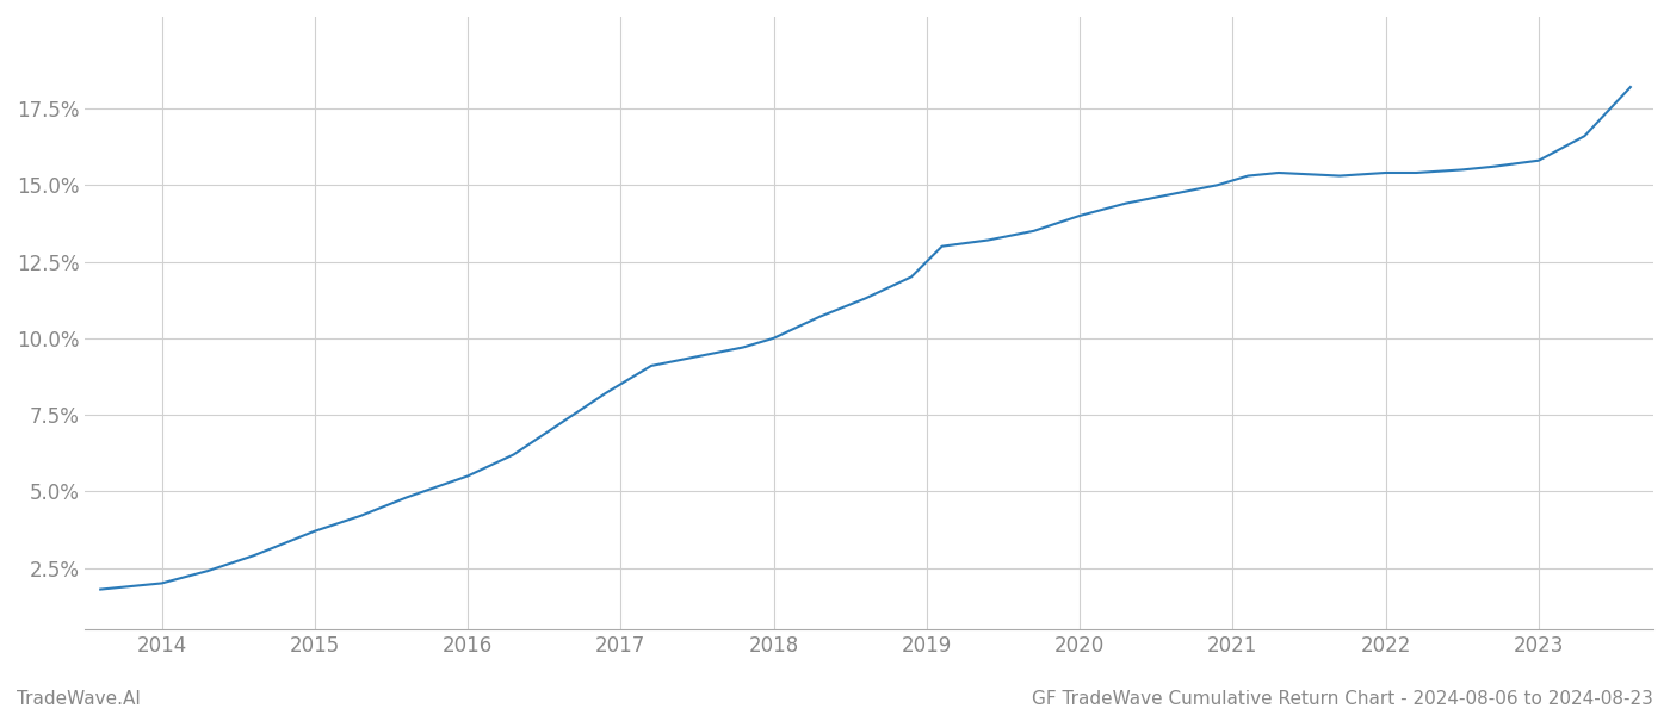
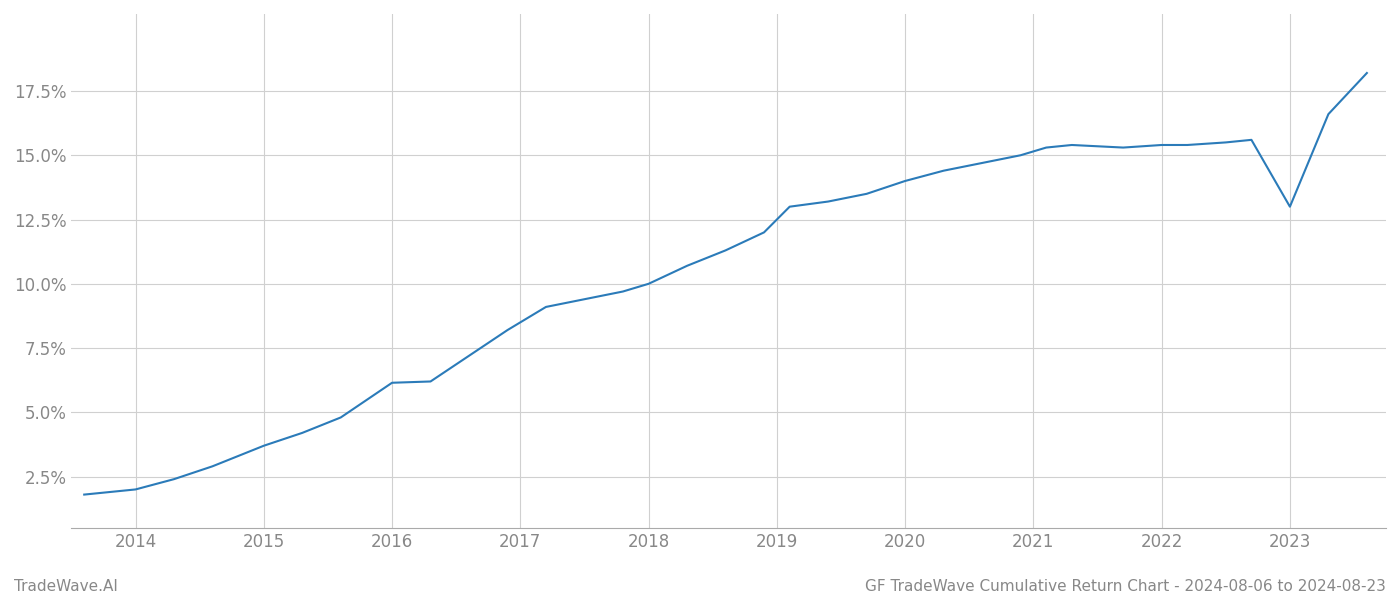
2016: 5.50% -> 6.15%
2023: 15.80% -> 13.00%
